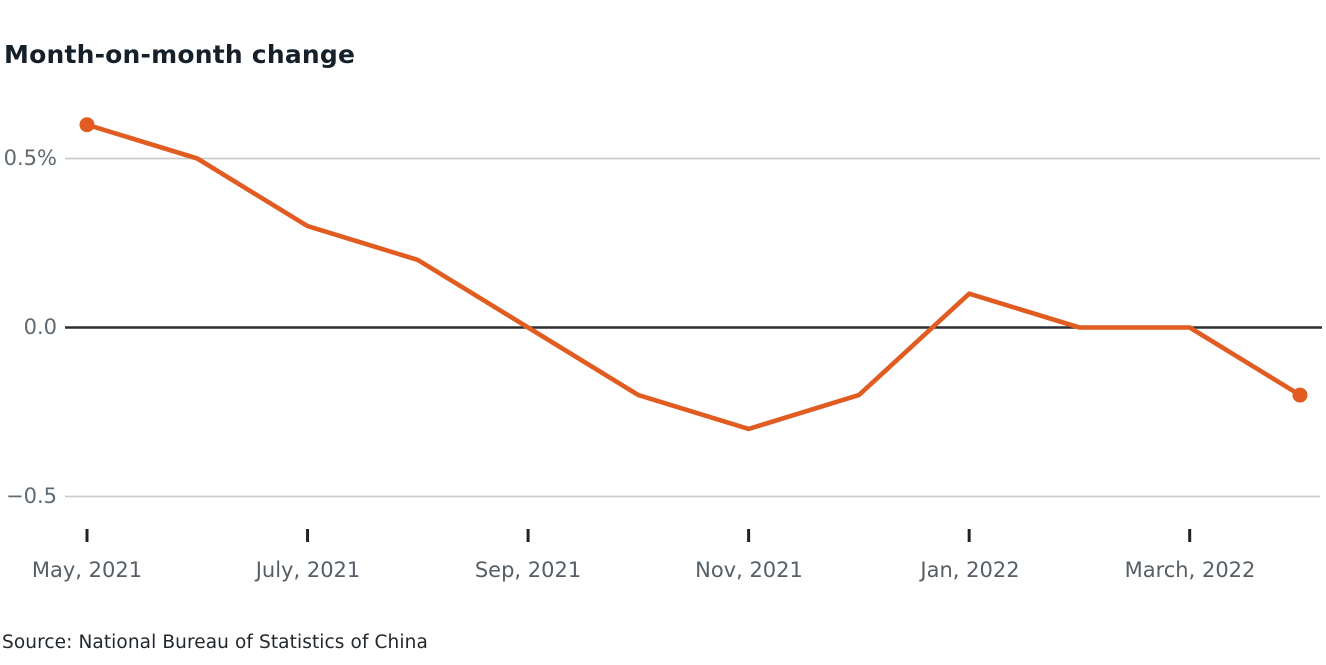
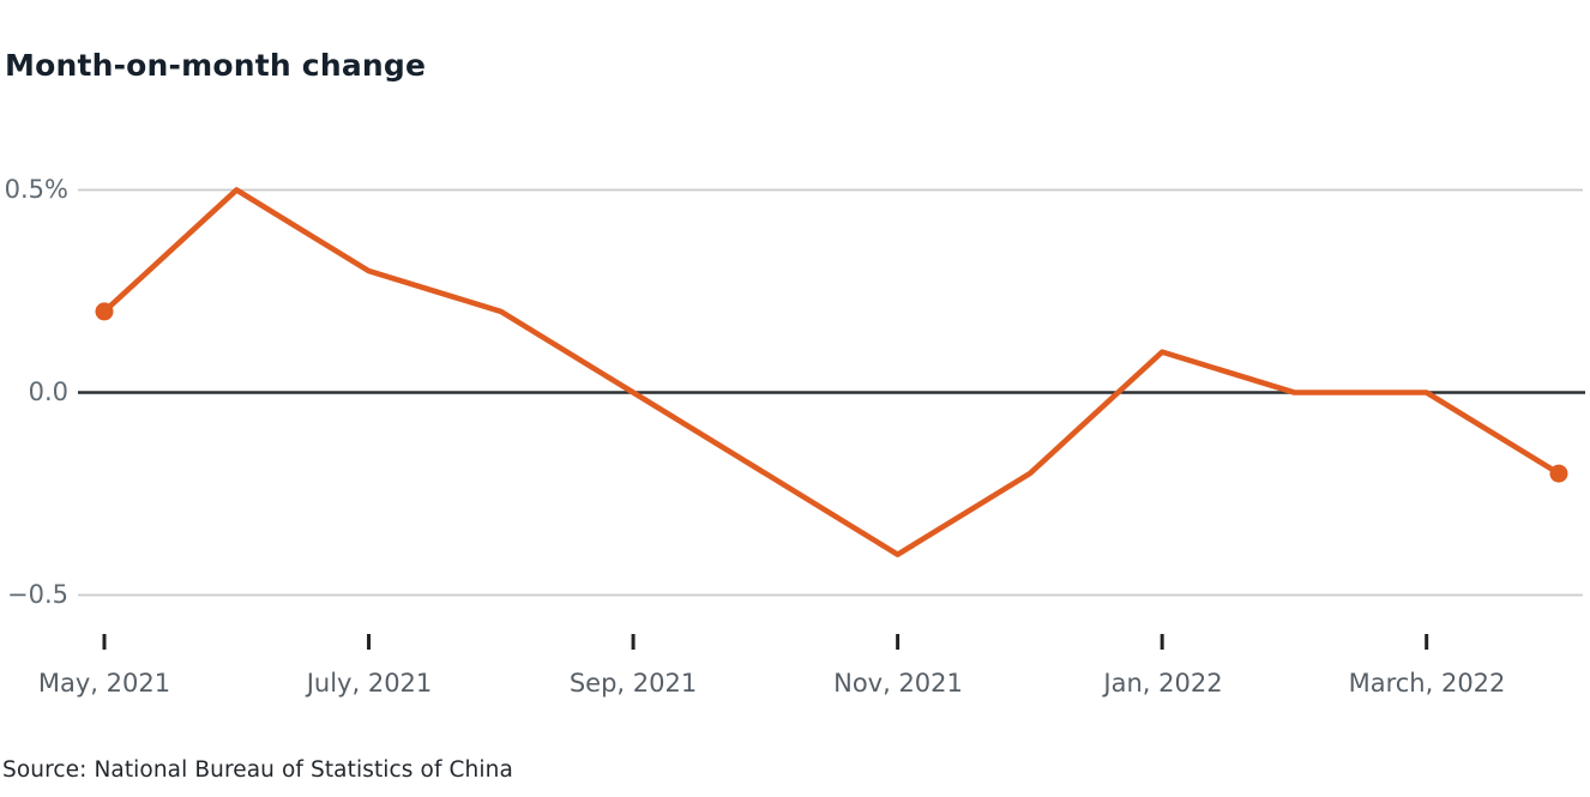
May, 2021: 0.6% -> 0.2%
Nov, 2021: -0.3% -> -0.4%
